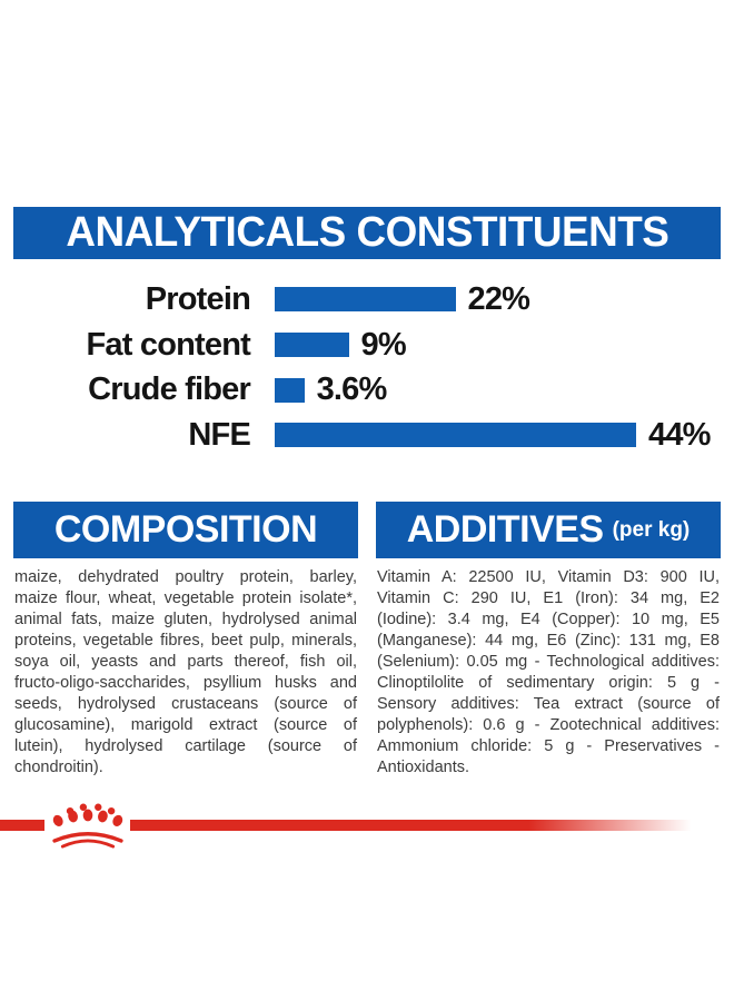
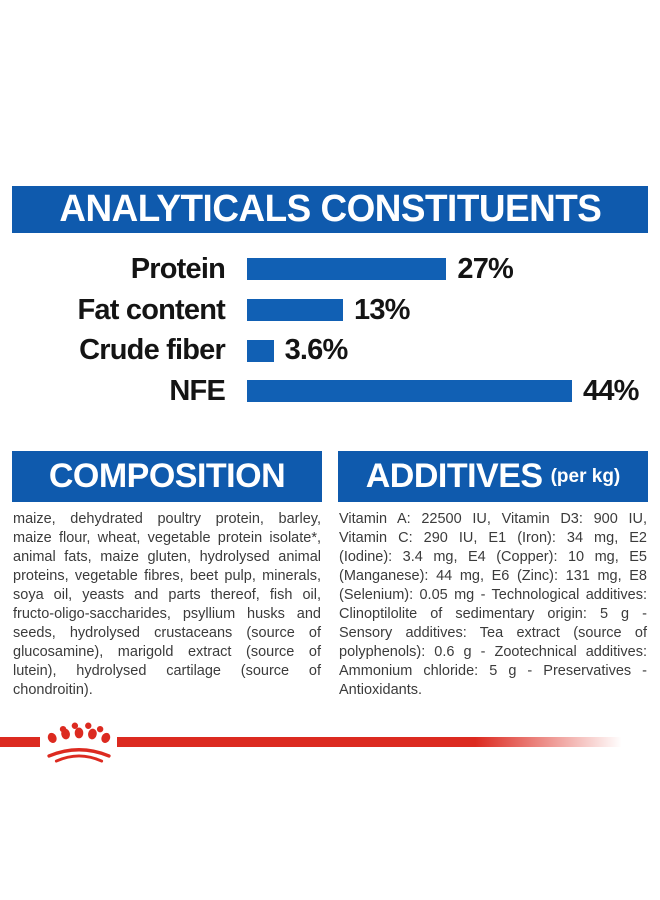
Protein: 22% -> 27%
Fat content: 9% -> 13%
